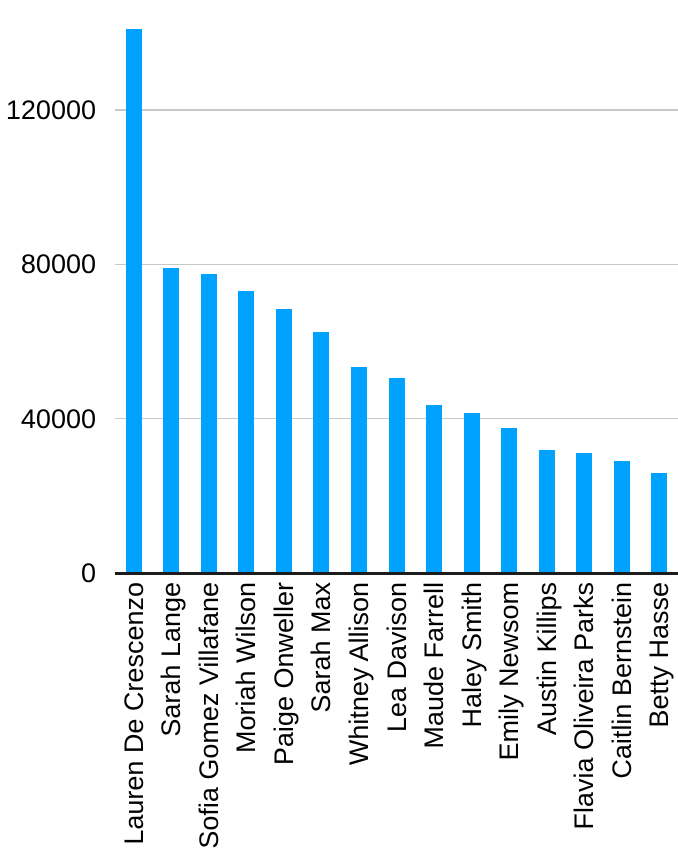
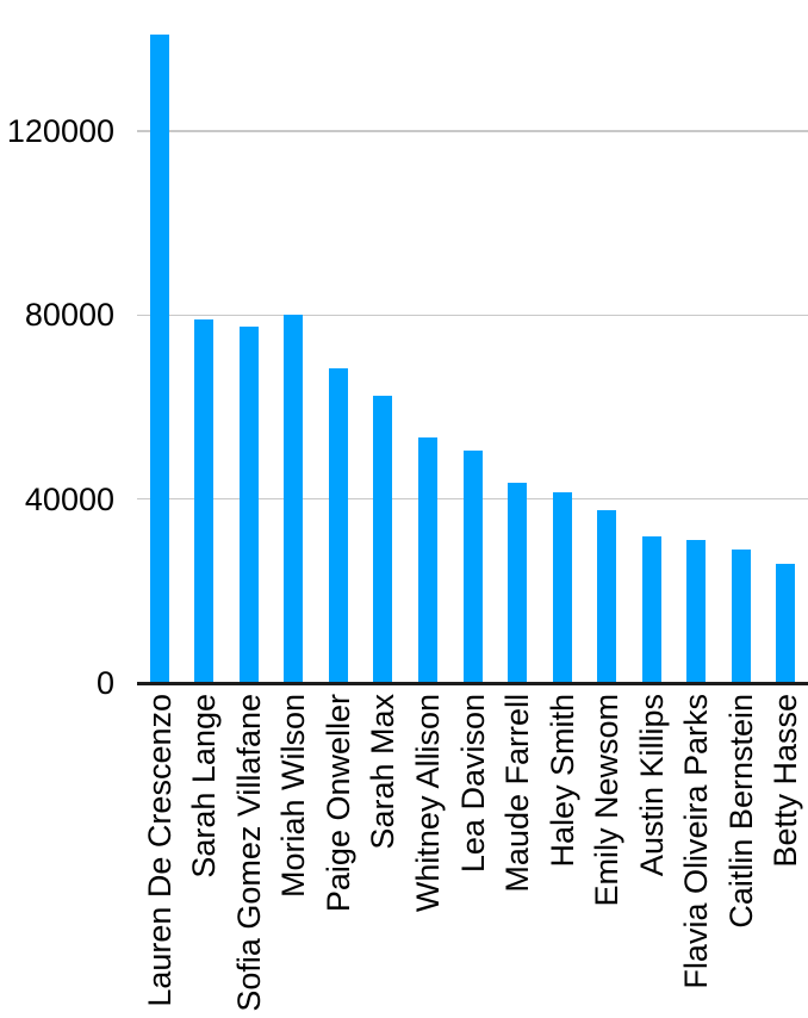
Moriah Wilson: 73000 -> 80000
